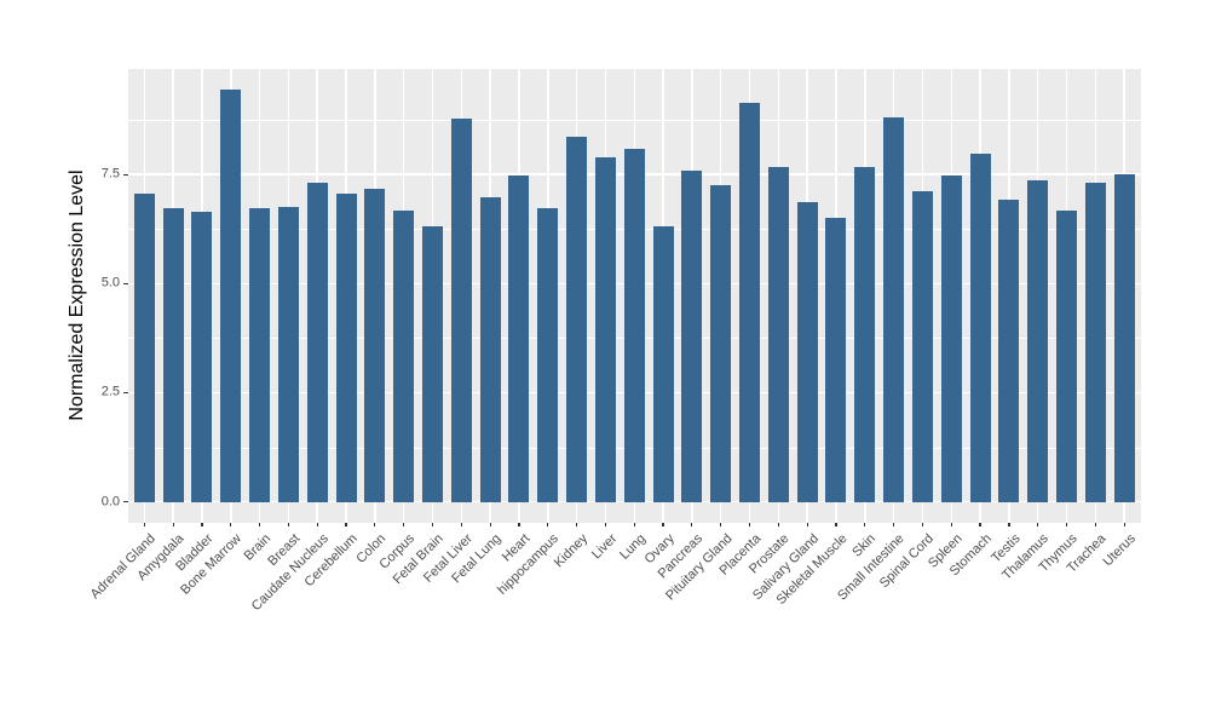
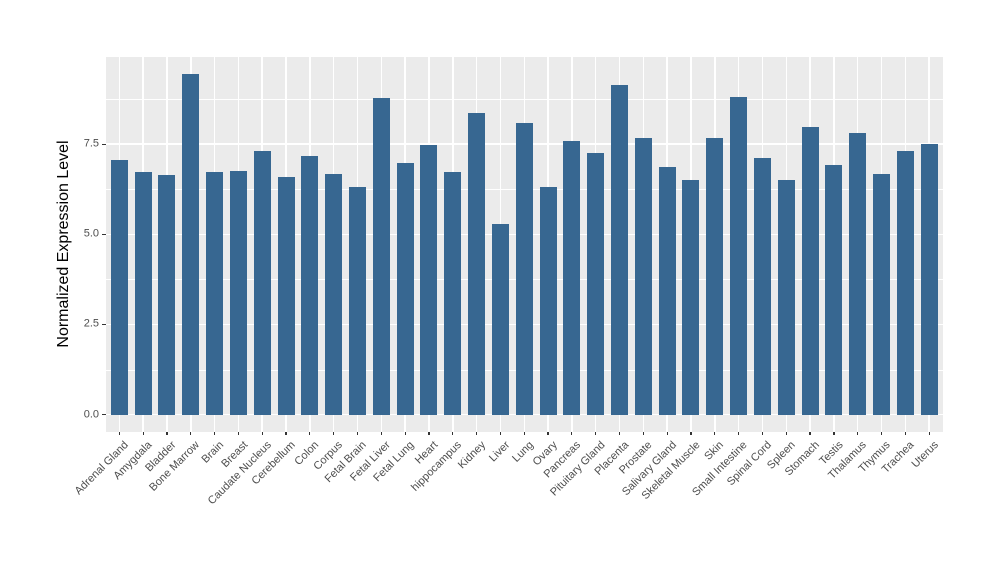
Cerebellum: 7.1 -> 6.6
Liver: 7.9 -> 5.3
Spleen: 7.5 -> 6.5
Thalamus: 7.4 -> 7.8
